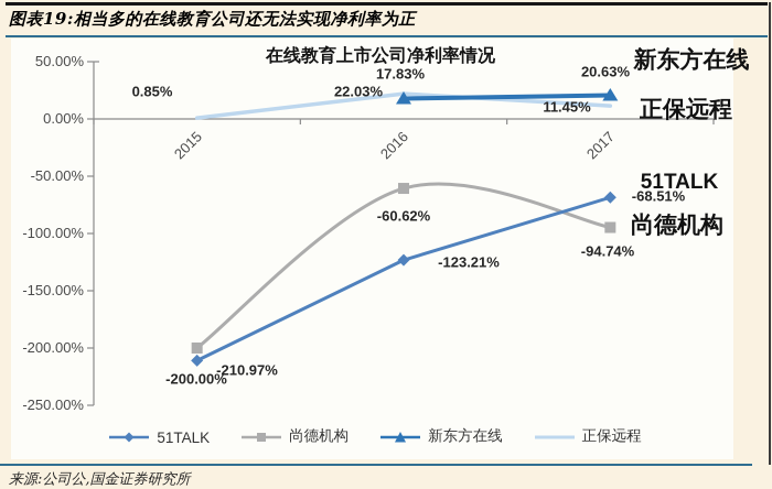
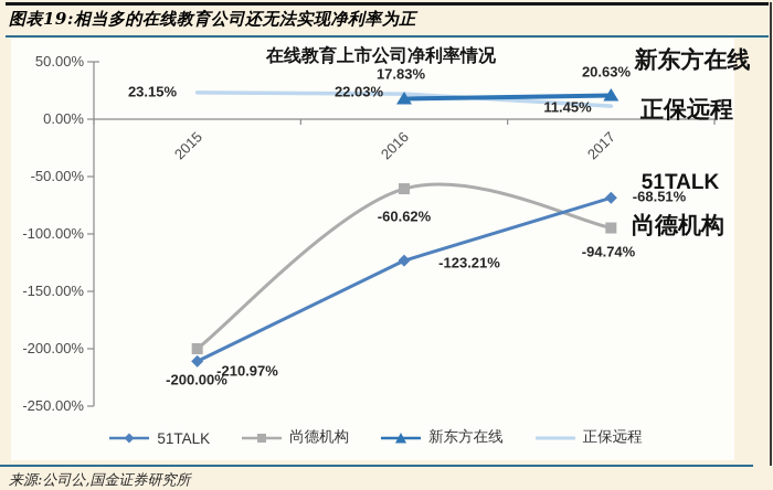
正保远程/2015: 0.85% -> 23.15%
